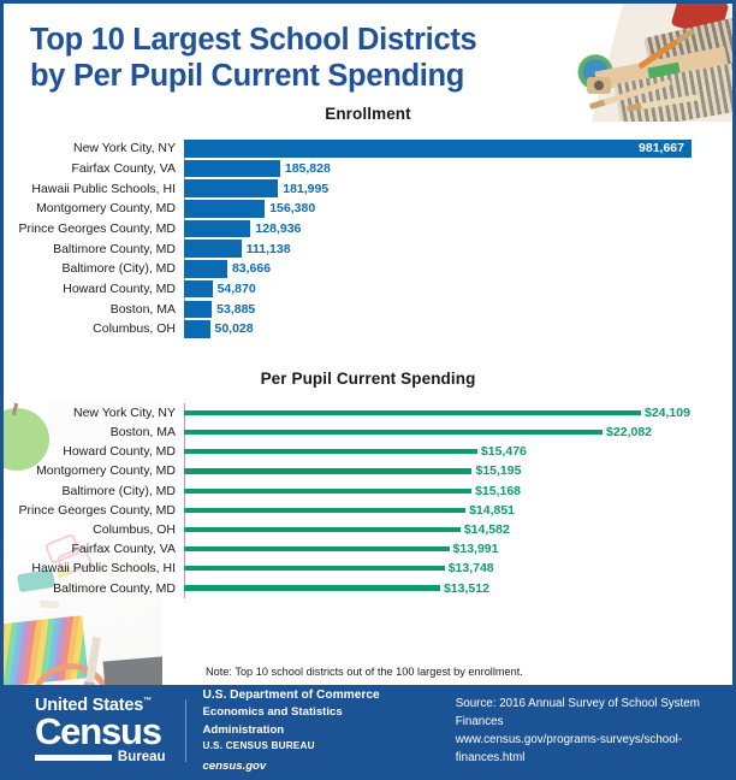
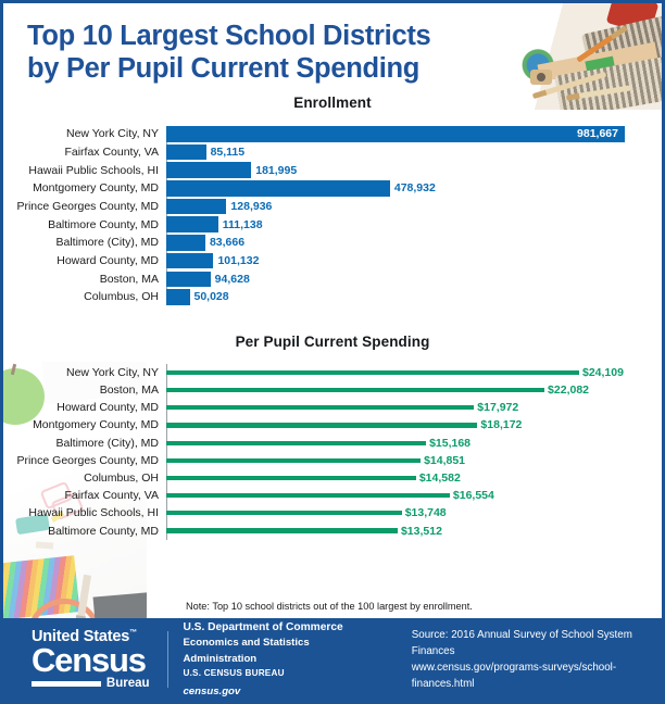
Enrollment/Fairfax County, VA: 185,828 -> 85,115
Enrollment/Montgomery County, MD: 156,380 -> 478,932
Enrollment/Howard County, MD: 54,870 -> 101,132
Enrollment/Boston, MA: 53,885 -> 94,628
Per Pupil Current Spending/Howard County, MD: $15,476 -> $17,972
Per Pupil Current Spending/Montgomery County, MD: $15,195 -> $18,172
Per Pupil Current Spending/Fairfax County, VA: $13,991 -> $16,554
